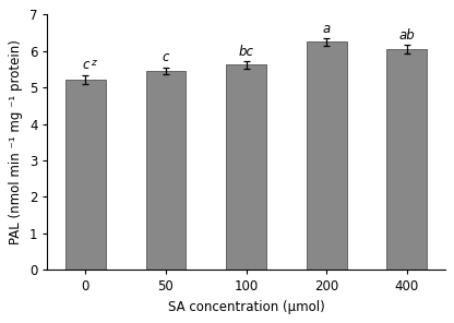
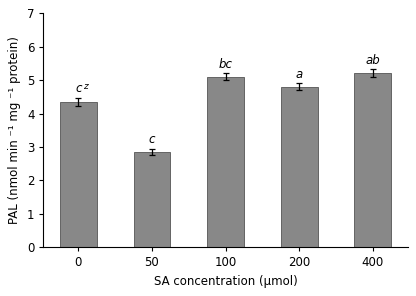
0: 5.22 -> 4.35
50: 5.45 -> 2.85
100: 5.62 -> 5.10
200: 6.25 -> 4.80
400: 6.05 -> 5.20
